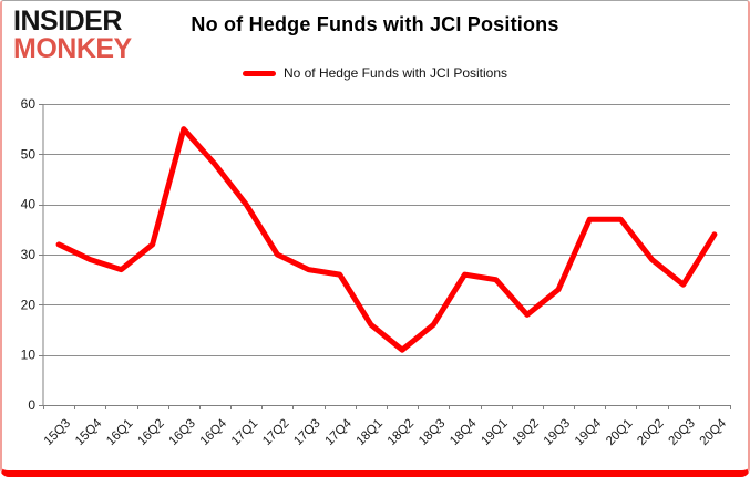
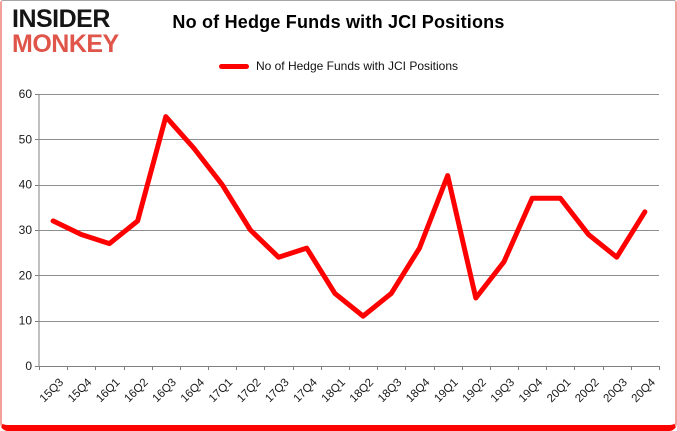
17Q3: 27 -> 24
19Q1: 25 -> 42
19Q2: 18 -> 15
